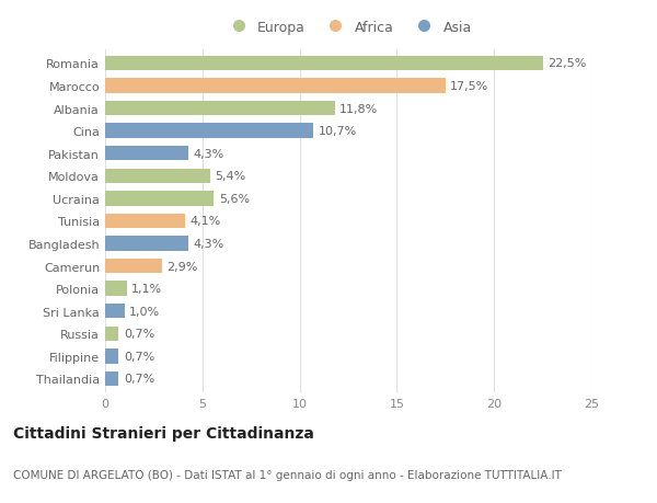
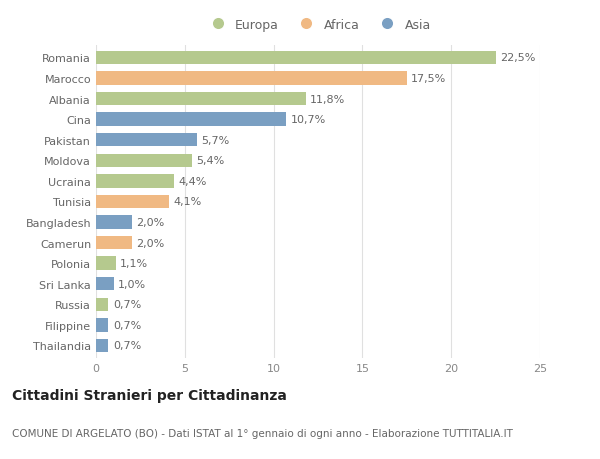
Pakistan: 4,3% -> 5,7%
Ucraina: 5,6% -> 4,4%
Bangladesh: 4,3% -> 2,0%
Camerun: 2,9% -> 2,0%
